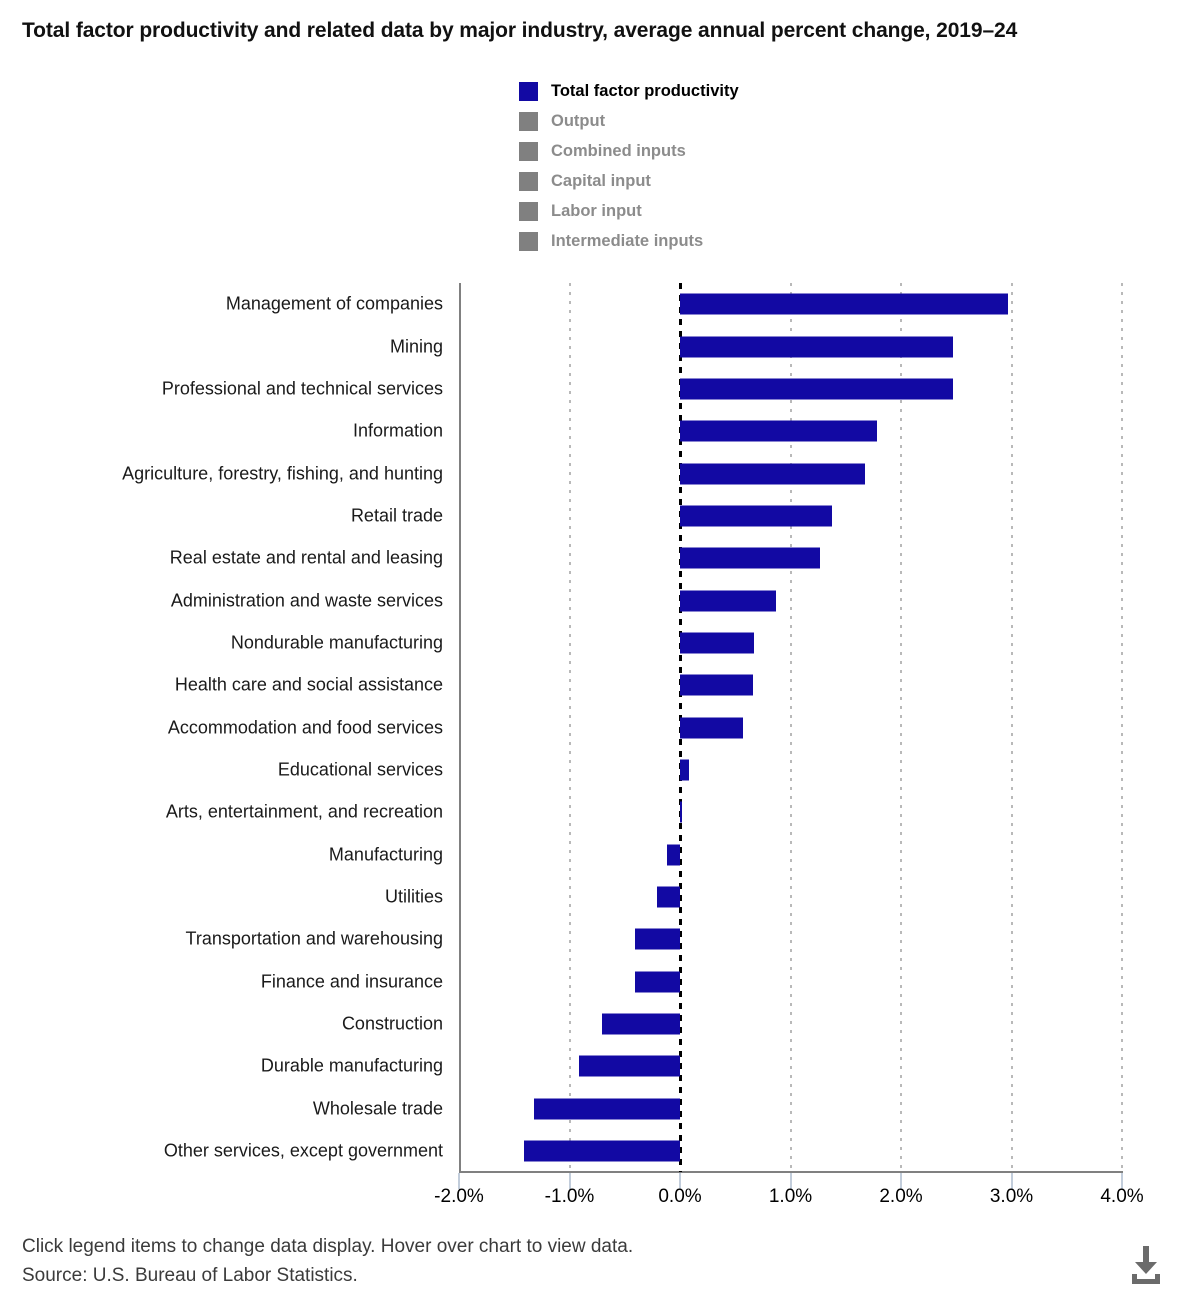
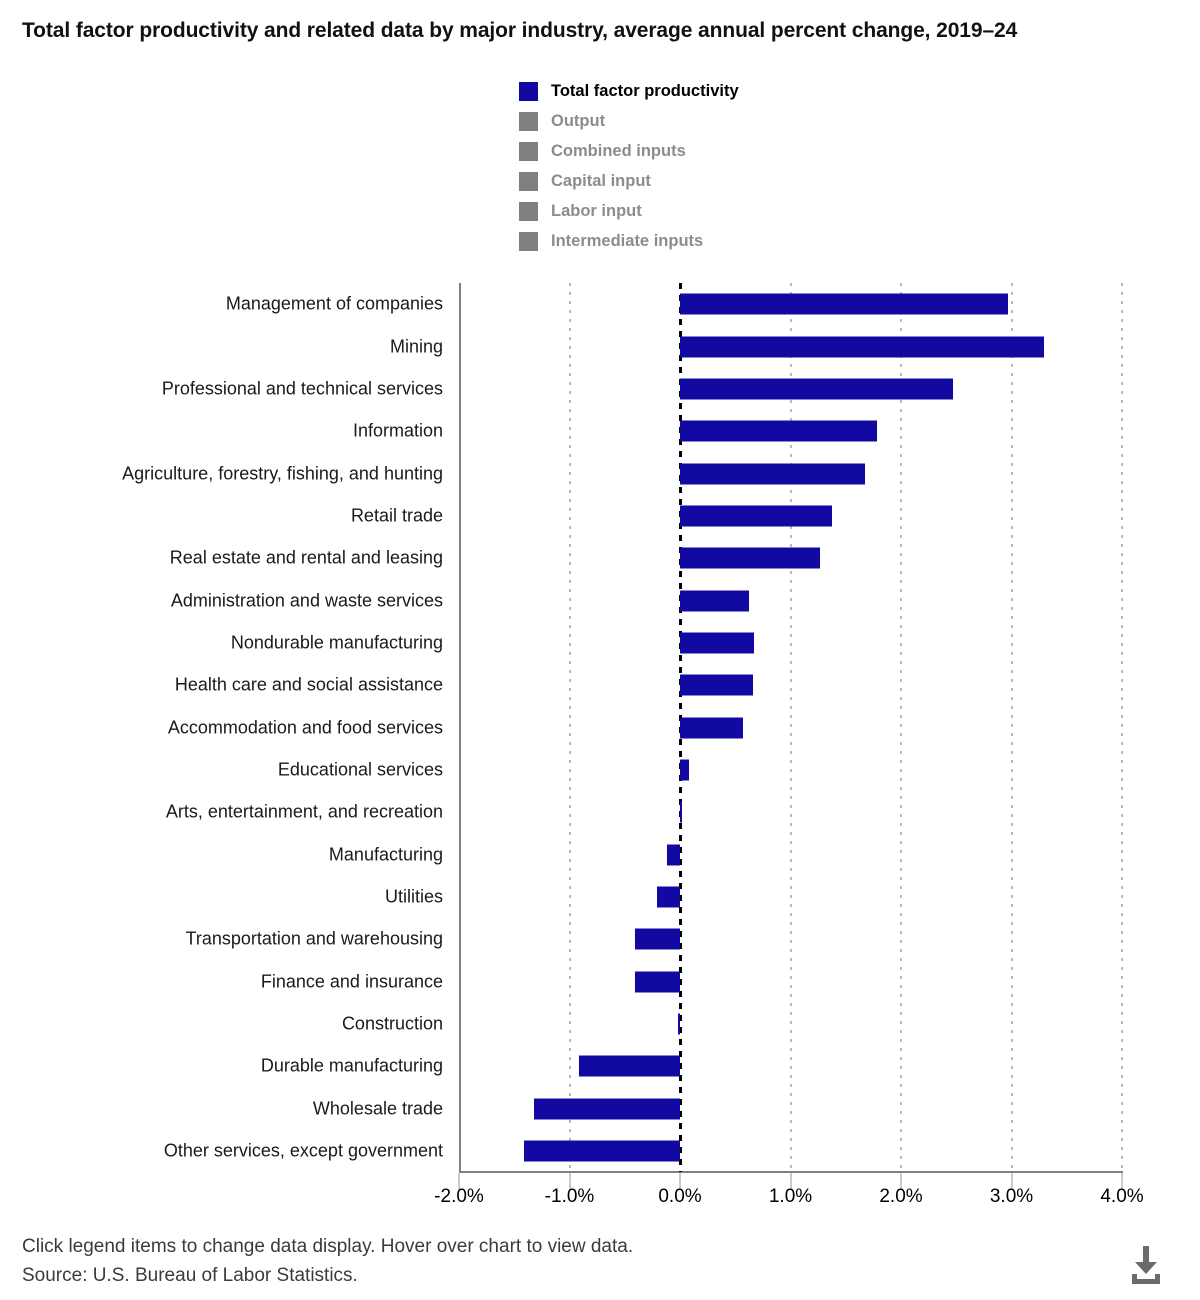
Mining: 2.47% -> 3.29%
Administration and waste services: 0.87% -> 0.62%
Construction: -0.71% -> -0.02%
